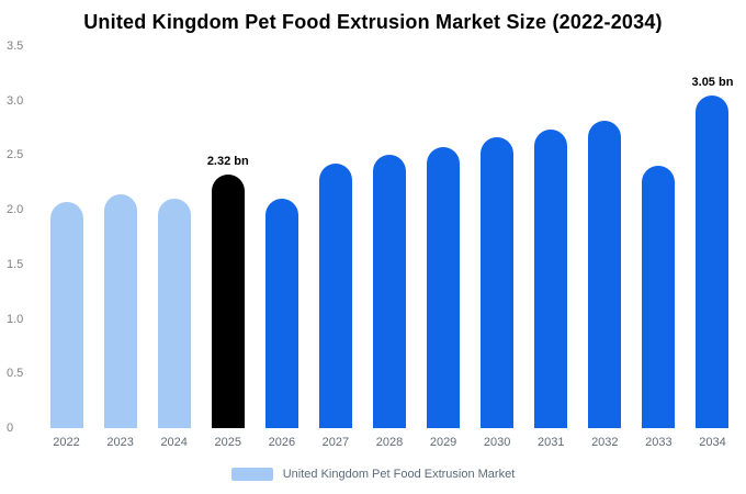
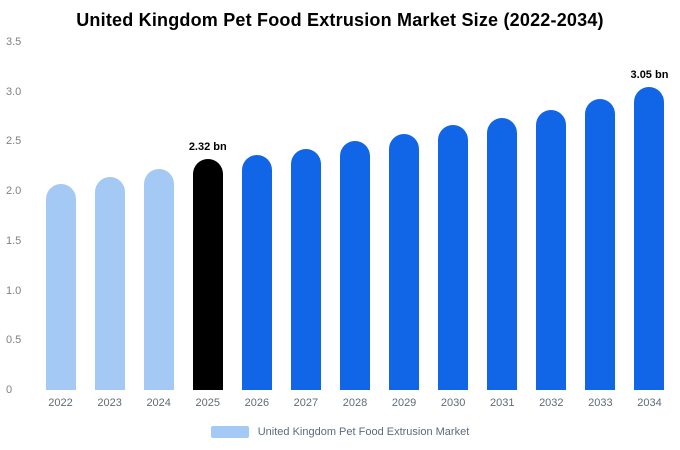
2024: 2.1 -> 2.2
2026: 2.1 -> 2.4
2033: 2.4 -> 2.9
